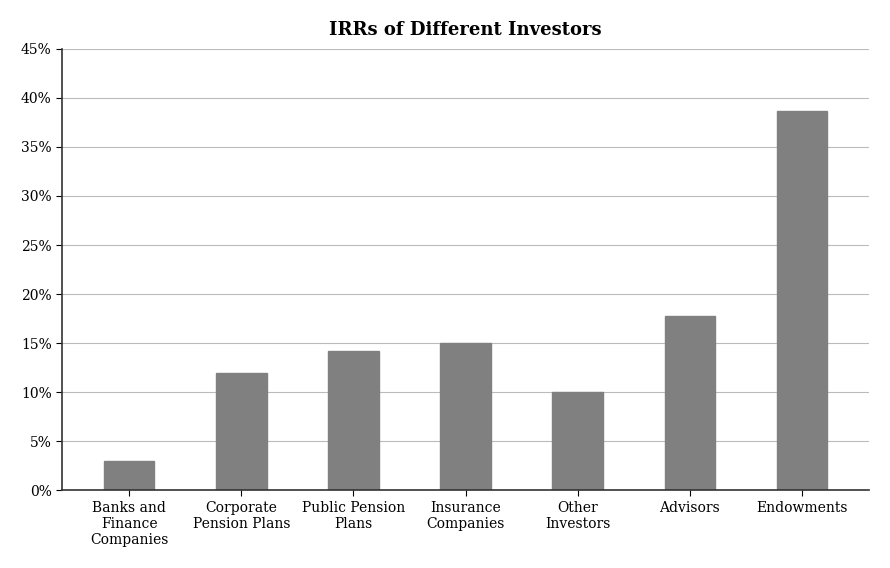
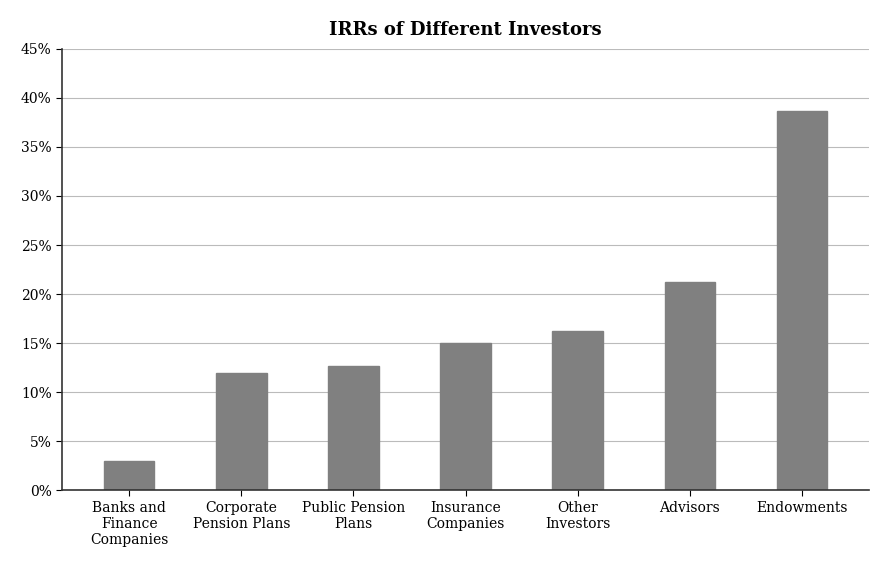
Public Pension Plans: 14.2% -> 12.7%
Other Investors: 10.0% -> 16.2%
Advisors: 17.8% -> 21.2%
